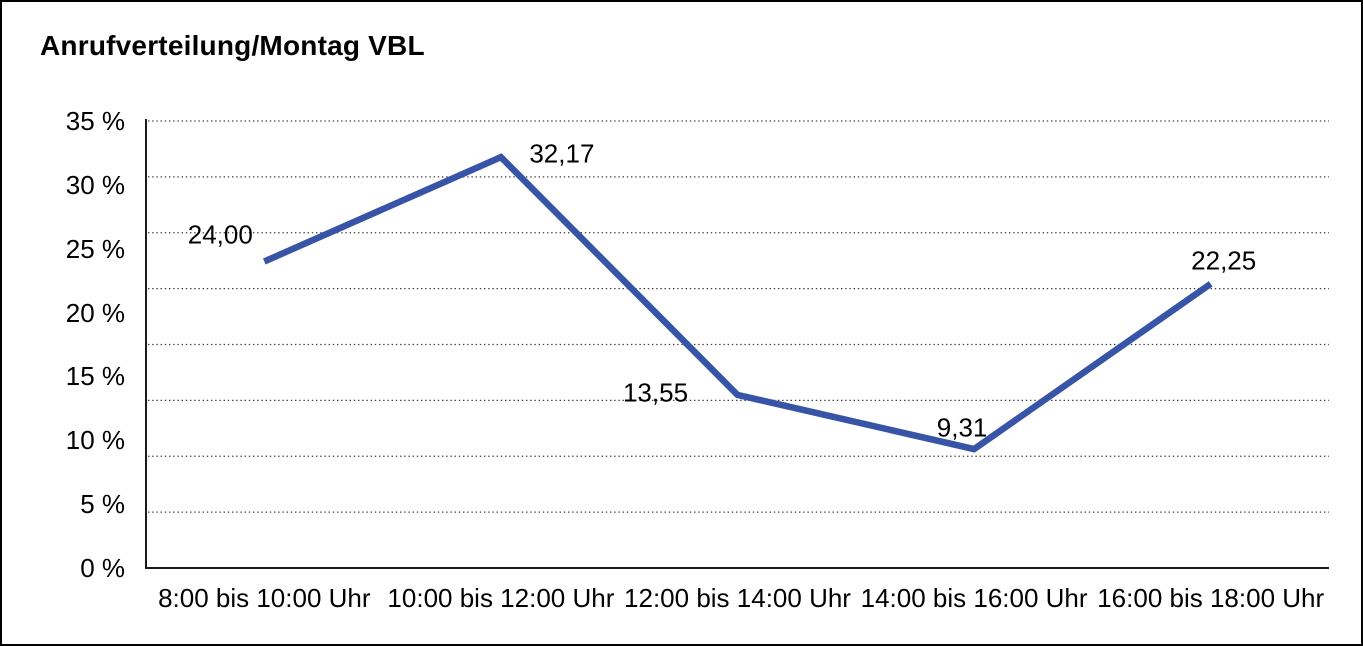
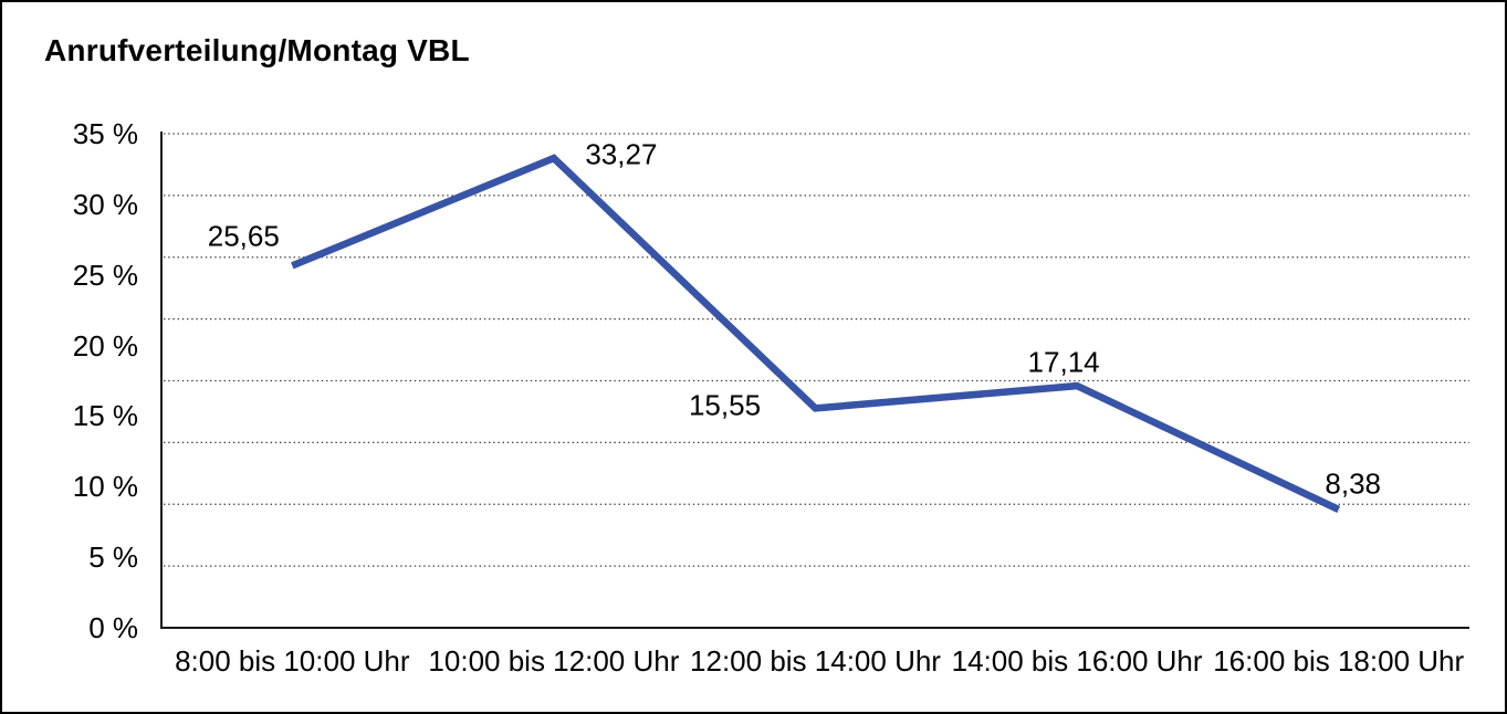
8:00 bis 10:00 Uhr: 24,00 -> 25,65
10:00 bis 12:00 Uhr: 32,17 -> 33,27
12:00 bis 14:00 Uhr: 13,55 -> 15,55
14:00 bis 16:00 Uhr: 9,31 -> 17,14
16:00 bis 18:00 Uhr: 22,25 -> 8,38
